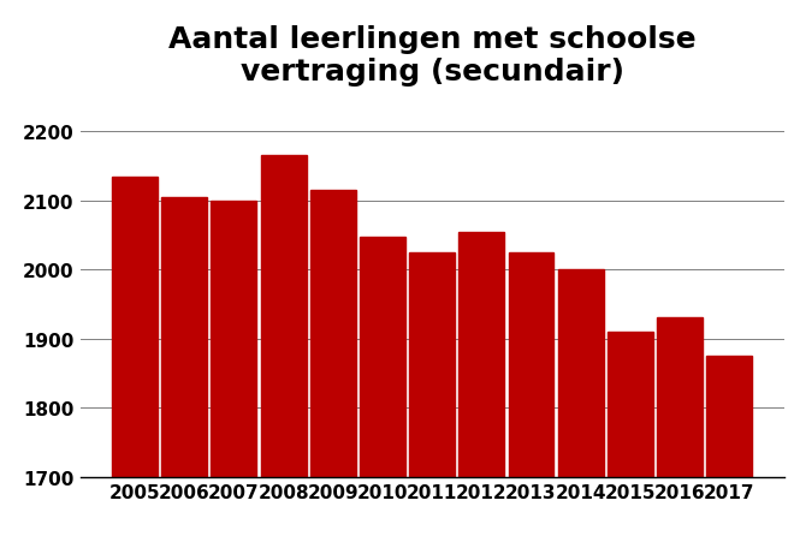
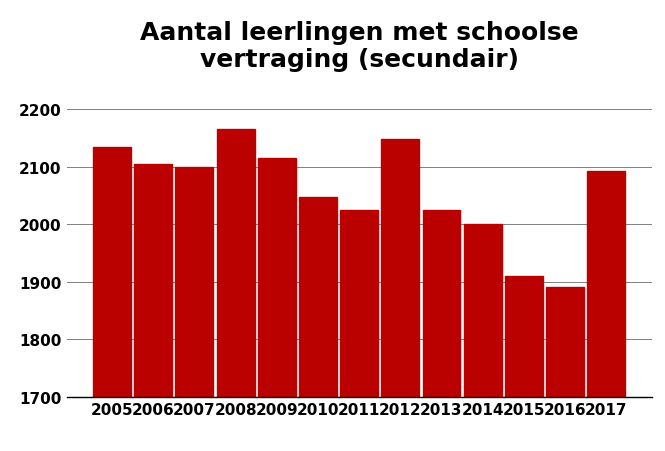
2012: 2055 -> 2148
2016: 1930 -> 1890
2017: 1875 -> 2092
